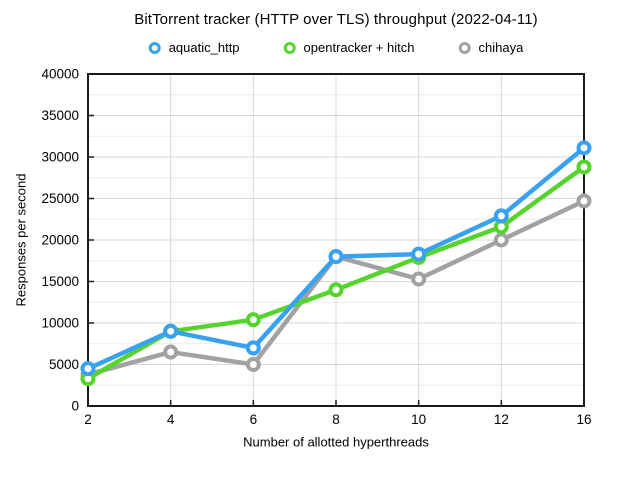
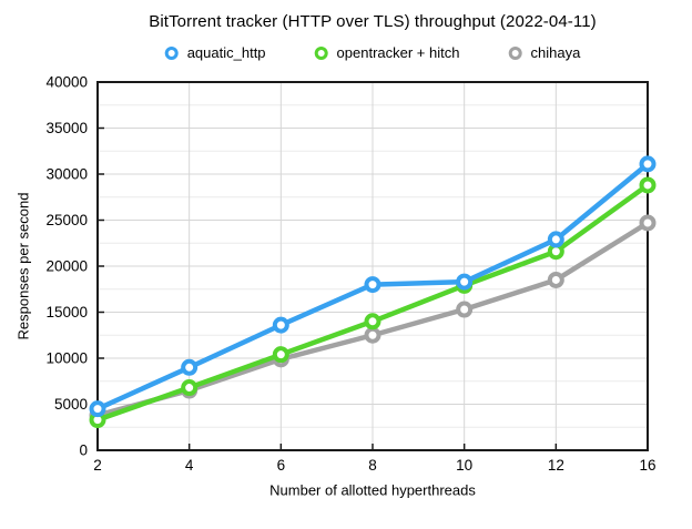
opentracker + hitch/4: 9000 -> 7000
aquatic_http/6: 7000 -> 14000
chihaya/6: 5000 -> 10000
chihaya/8: 18000 -> 12000
chihaya/12: 20000 -> 18000
